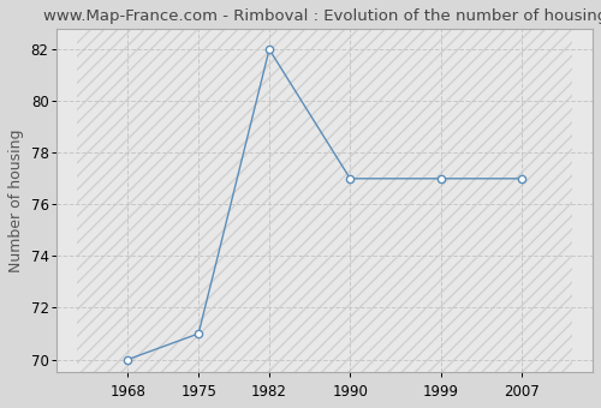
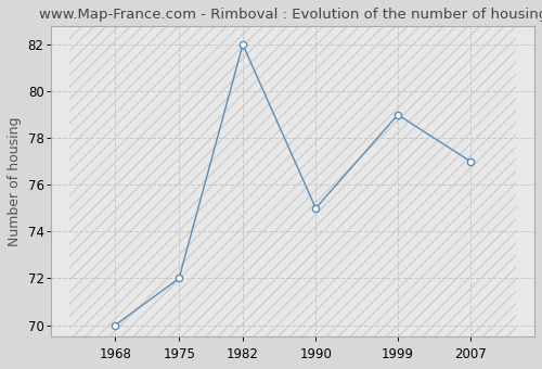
1975: 71 -> 72
1990: 77 -> 75
1999: 77 -> 79
